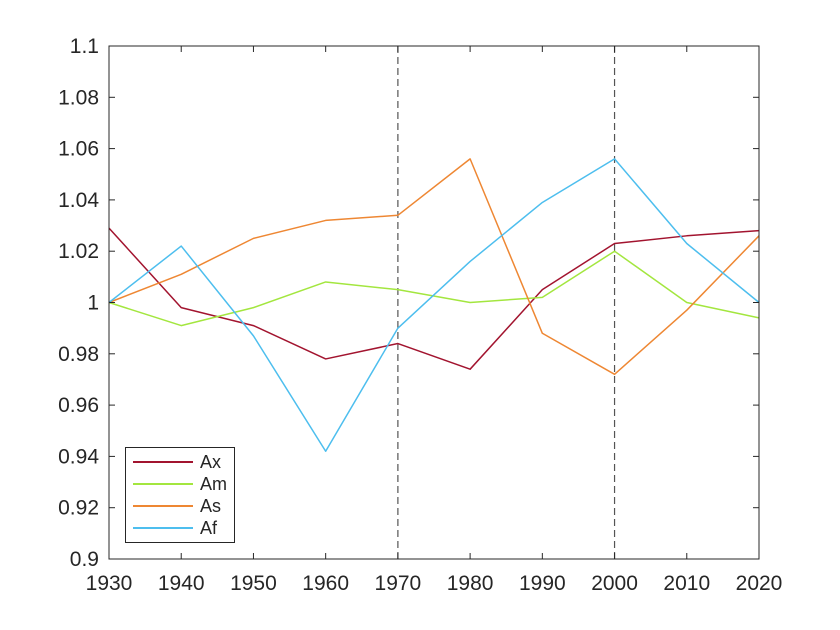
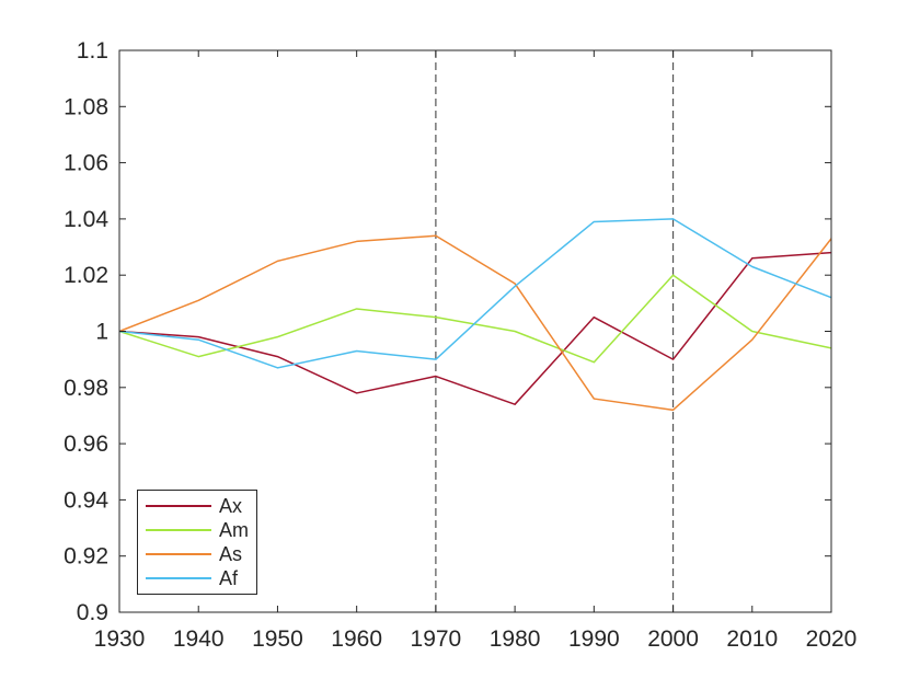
Ax/1930: 1.029 -> 1.000
Af/1940: 1.022 -> 0.997
Af/1960: 0.942 -> 0.993
As/1980: 1.056 -> 1.017
Am/1990: 1.002 -> 0.989
As/1990: 0.988 -> 0.976
Ax/2000: 1.023 -> 0.990
Af/2000: 1.056 -> 1.040
As/2020: 1.026 -> 1.033
Af/2020: 1.000 -> 1.012
